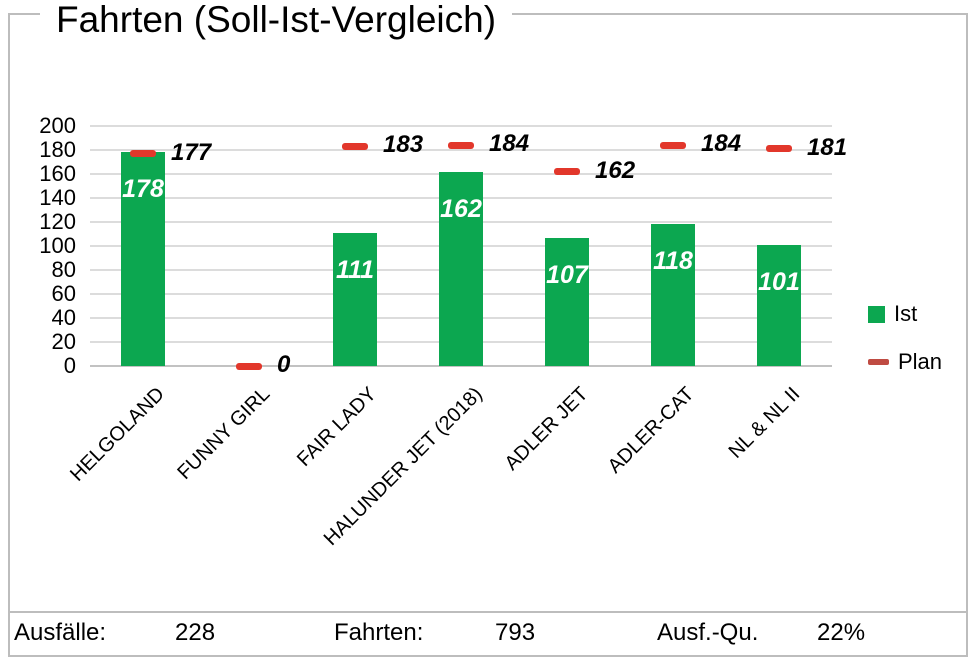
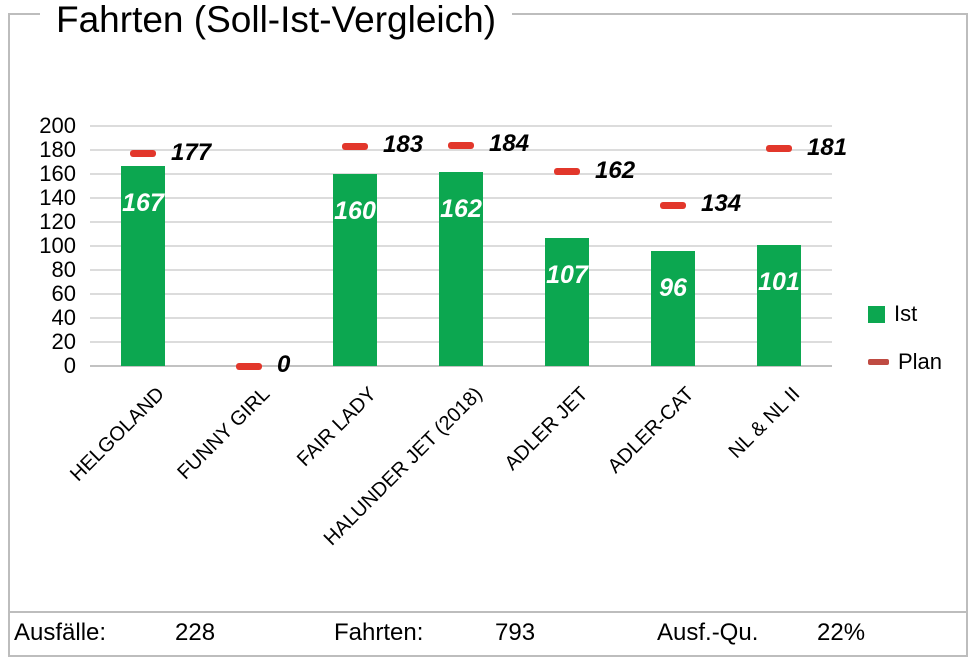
Ist/HELGOLAND: 178 -> 167
Ist/FAIR LADY: 111 -> 160
Ist/ADLER-CAT: 118 -> 96
Plan/ADLER-CAT: 184 -> 134
